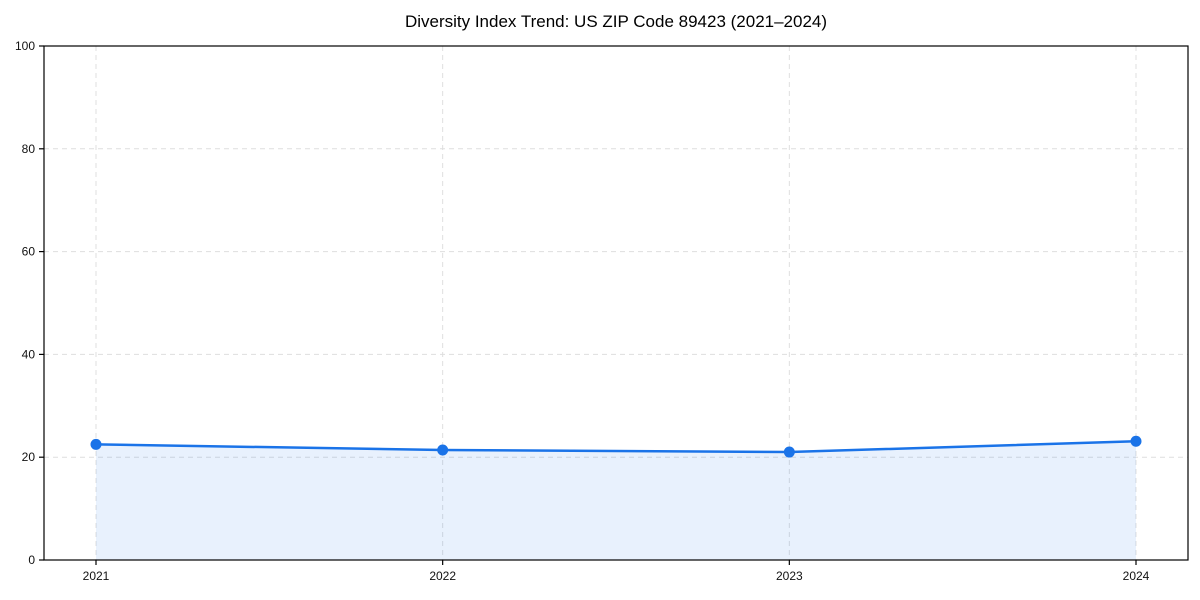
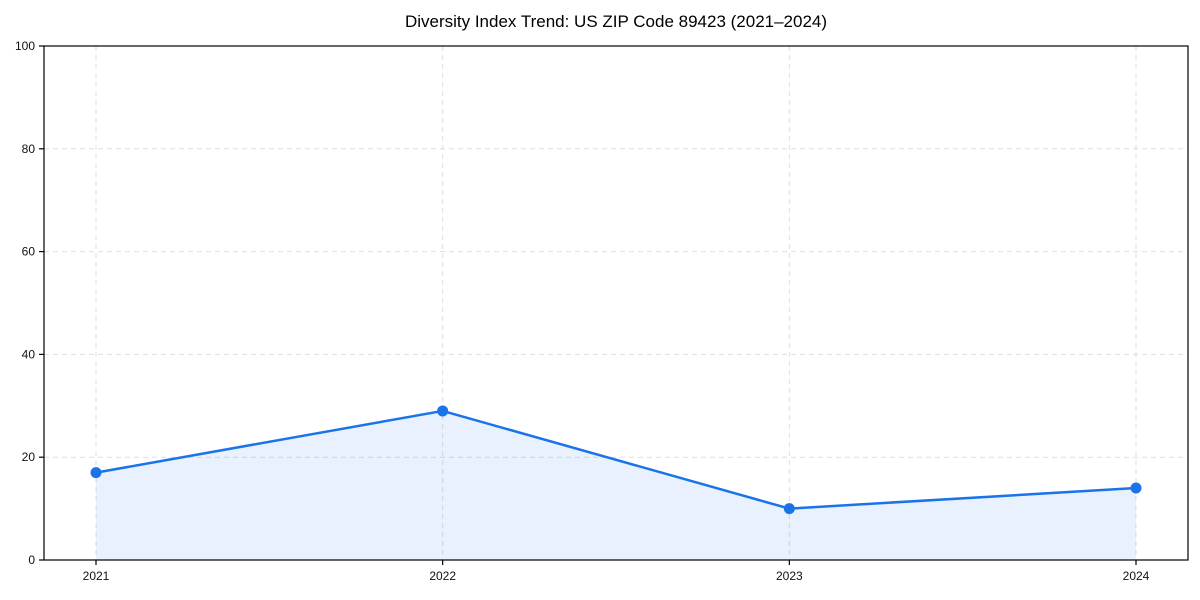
2021: 22 -> 17
2022: 21 -> 29
2023: 21 -> 10
2024: 23 -> 14
